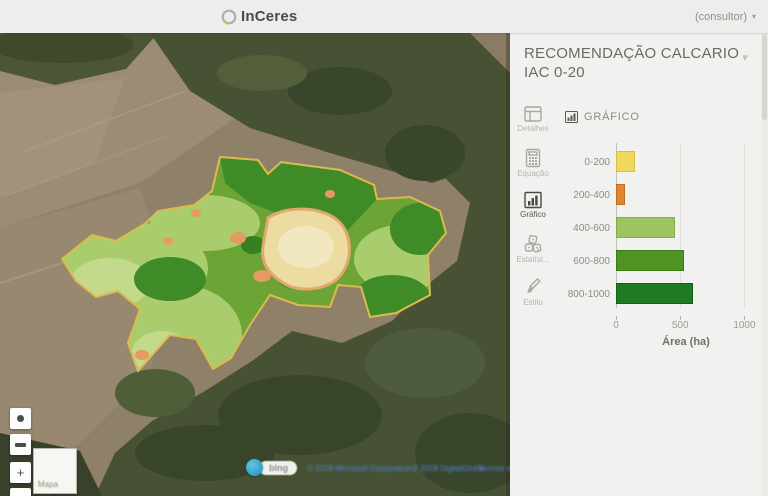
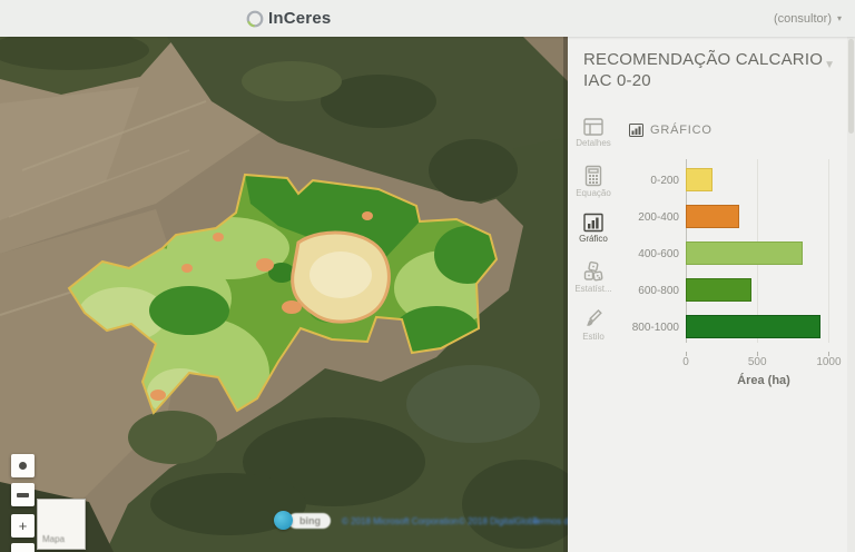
0-200: 140 -> 190
200-400: 70 -> 370
400-600: 460 -> 820
600-800: 530 -> 460
800-1000: 600 -> 940
